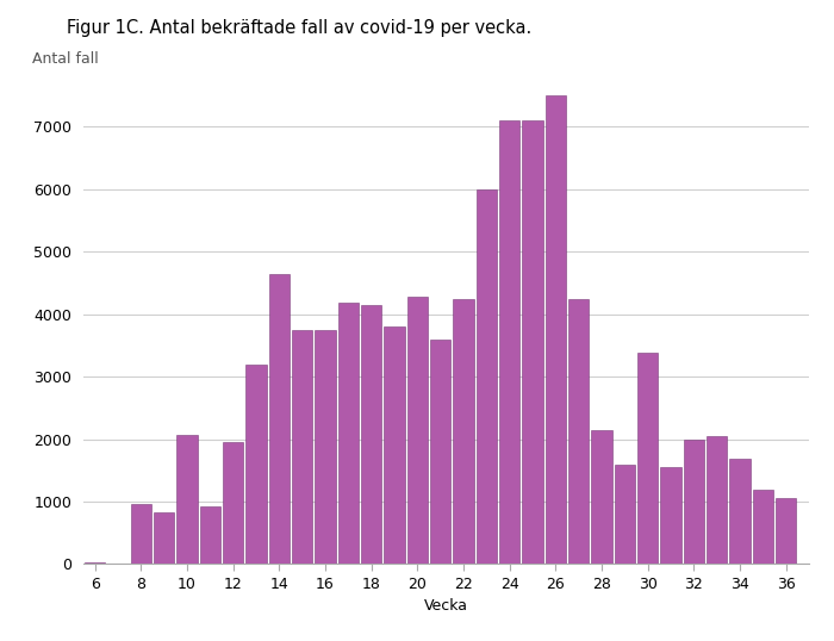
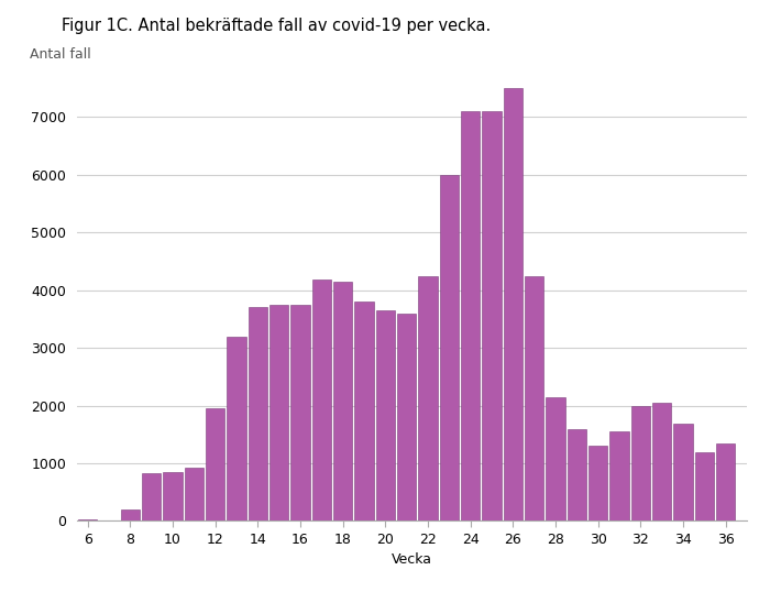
8: 960 -> 200
10: 2060 -> 850
14: 4640 -> 3700
20: 4280 -> 3650
30: 3380 -> 1300
36: 1060 -> 1340
